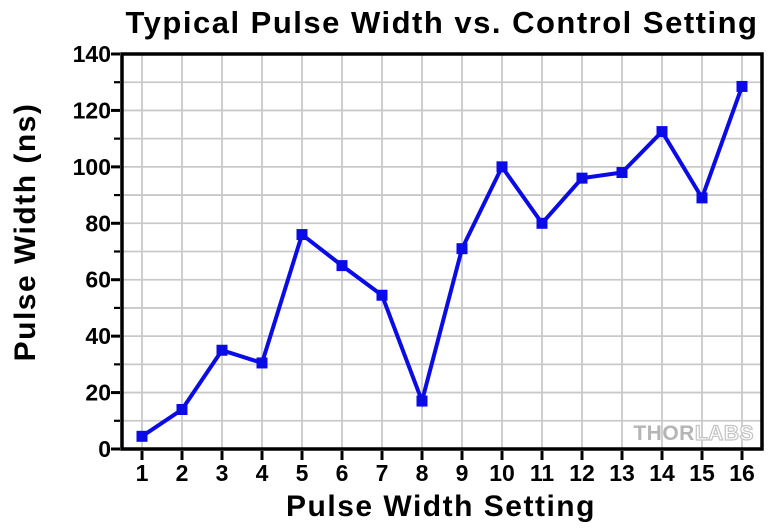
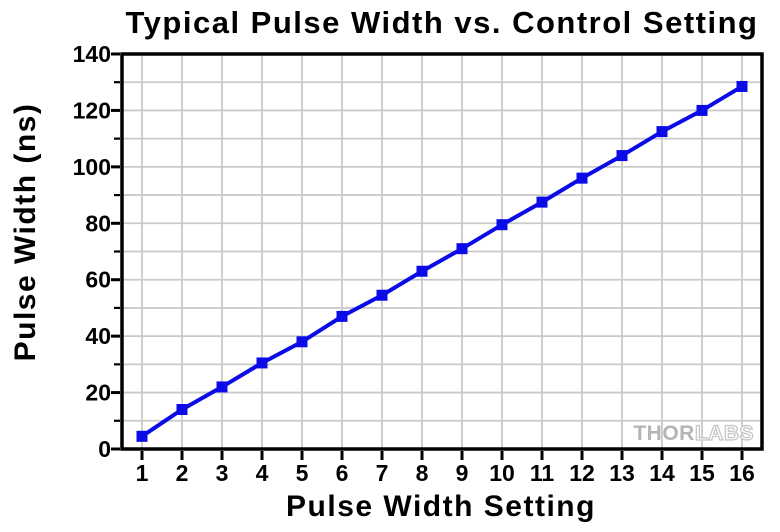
3: 35 -> 22
5: 76 -> 38
6: 65 -> 47
8: 17 -> 63
10: 100 -> 80
11: 80 -> 88
13: 98 -> 104
15: 89 -> 120
